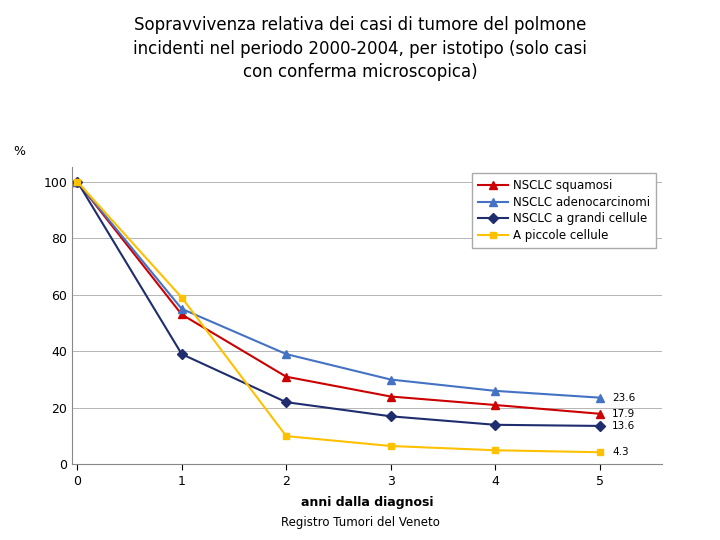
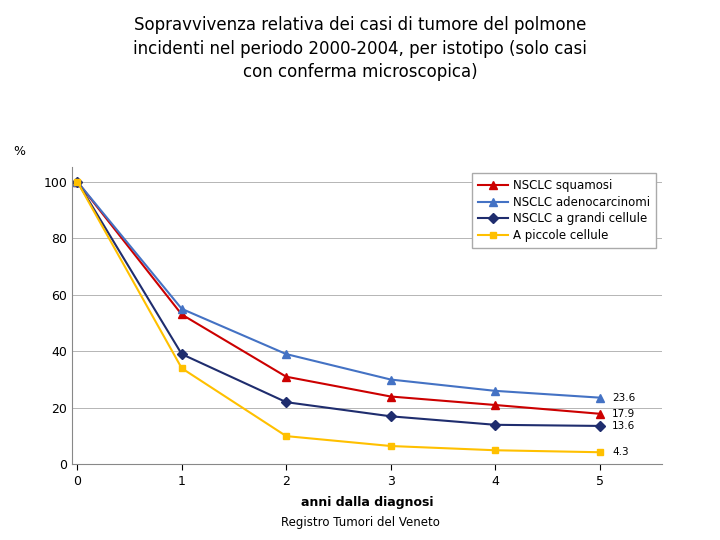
A piccole cellule/1: 59.0 -> 34.0
